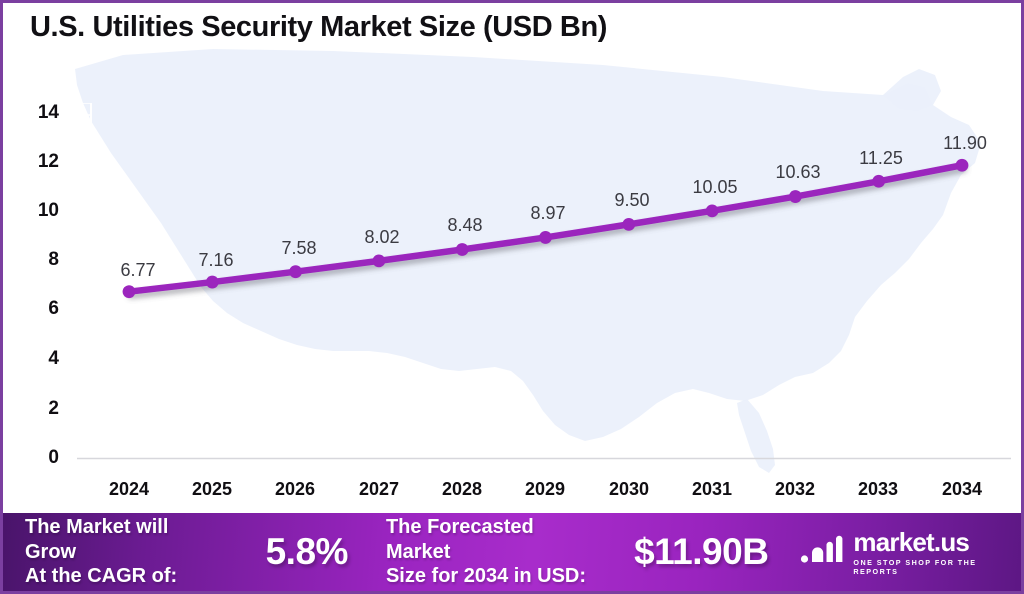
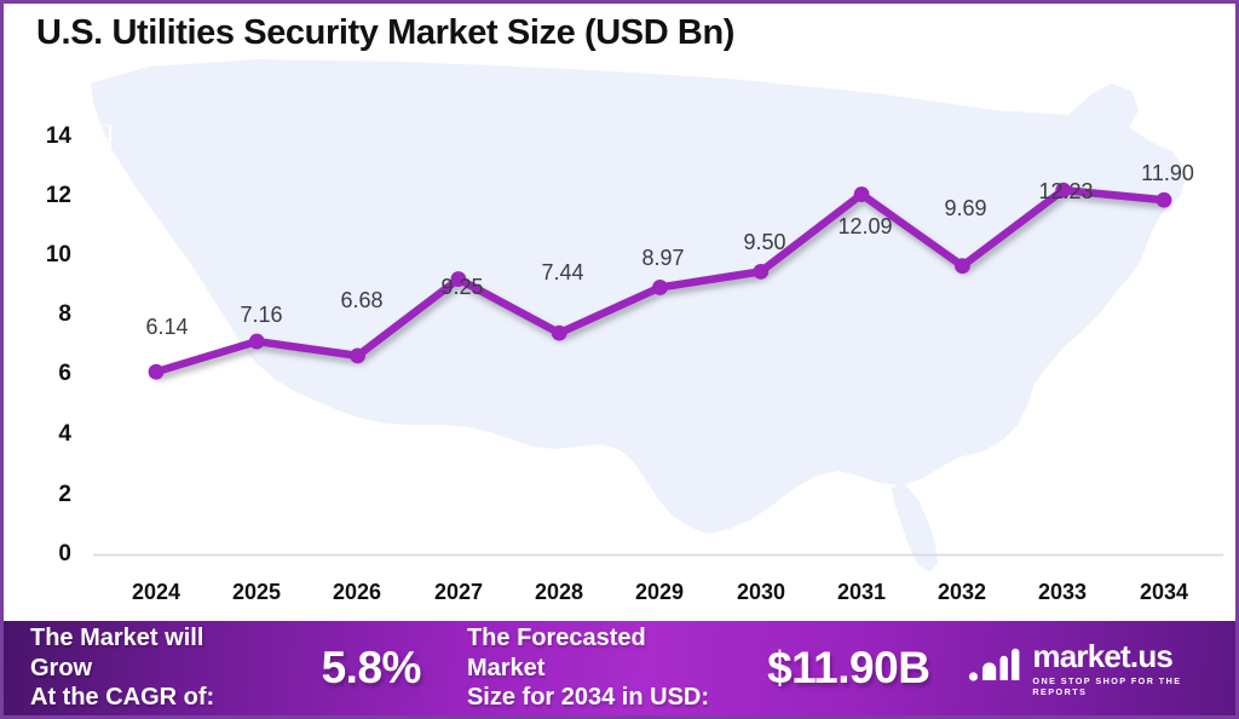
2024: 6.77 -> 6.14
2026: 7.58 -> 6.68
2027: 8.02 -> 9.25
2028: 8.48 -> 7.44
2031: 10.05 -> 12.09
2032: 10.63 -> 9.69
2033: 11.25 -> 12.23
